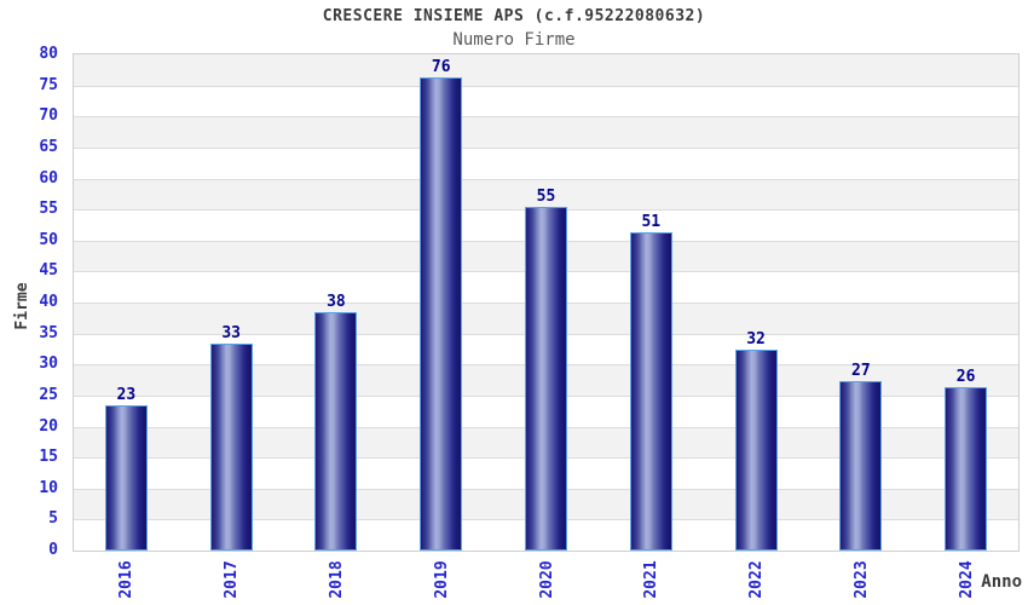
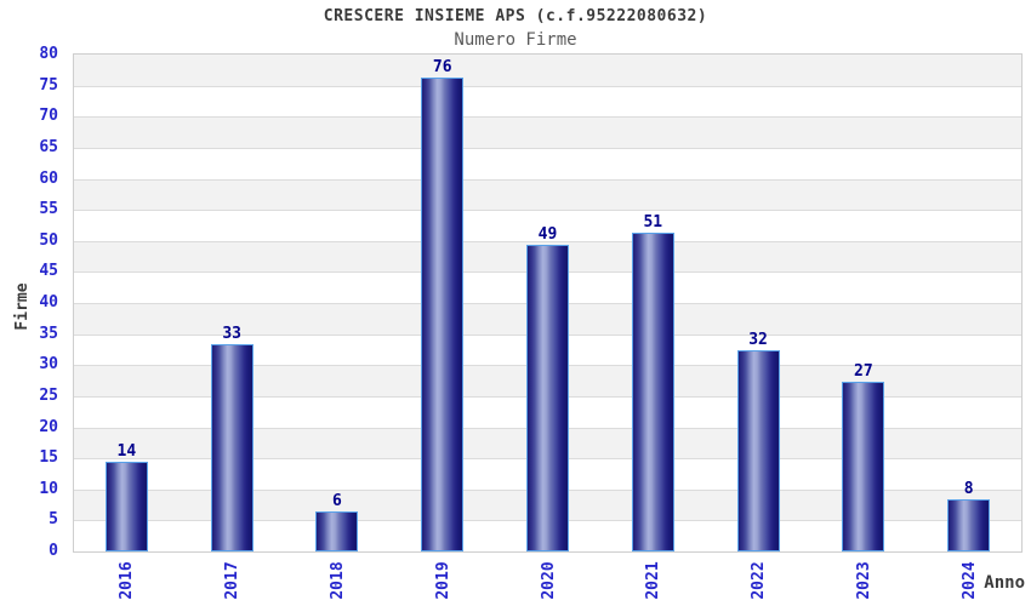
2016: 23 -> 14
2018: 38 -> 6
2020: 55 -> 49
2024: 26 -> 8
